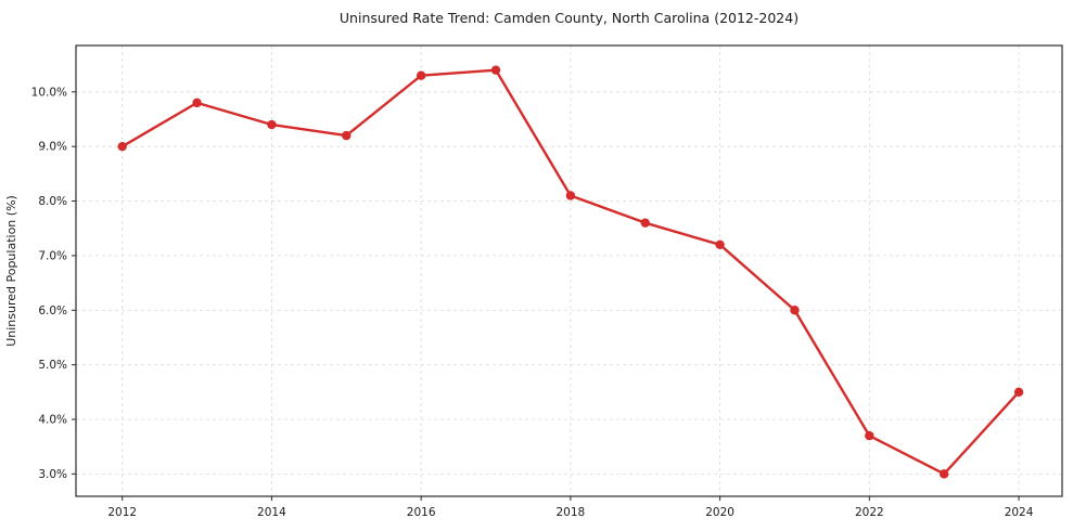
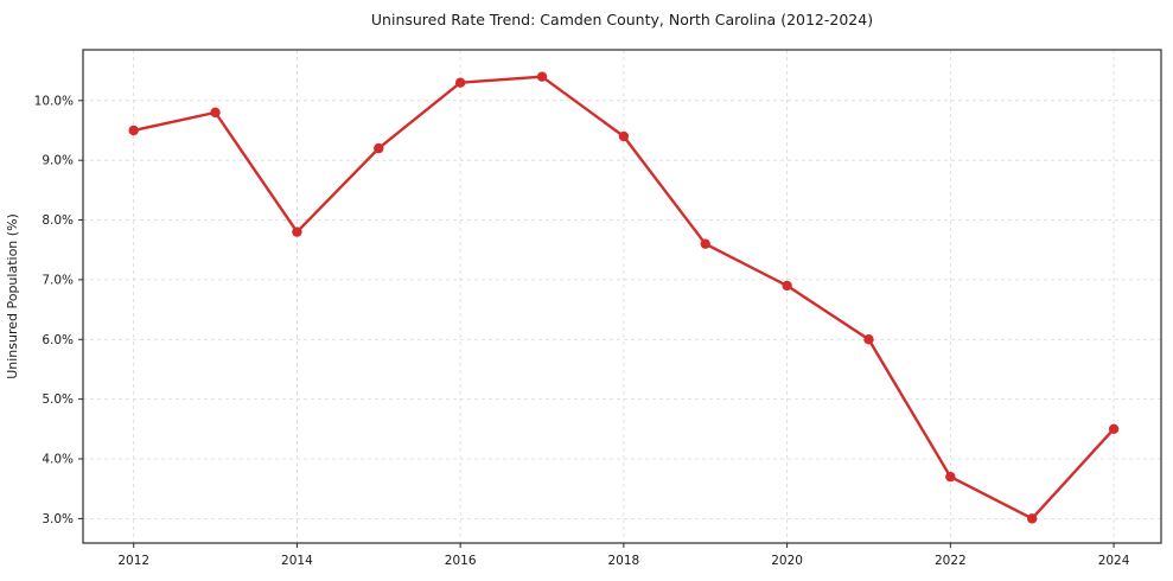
2012: 9.0% -> 9.5%
2014: 9.4% -> 7.8%
2018: 8.1% -> 9.4%
2020: 7.2% -> 6.9%
